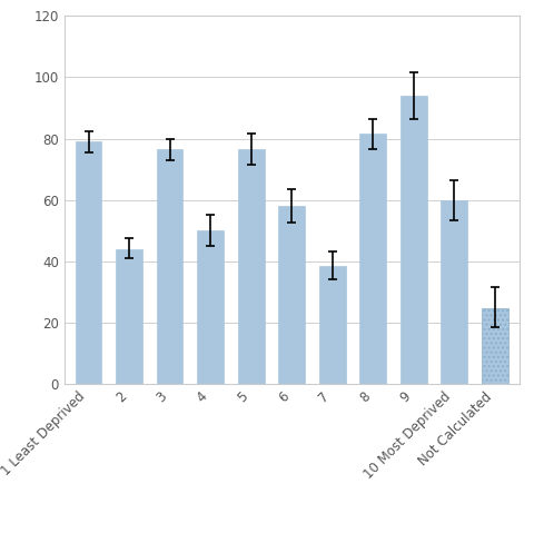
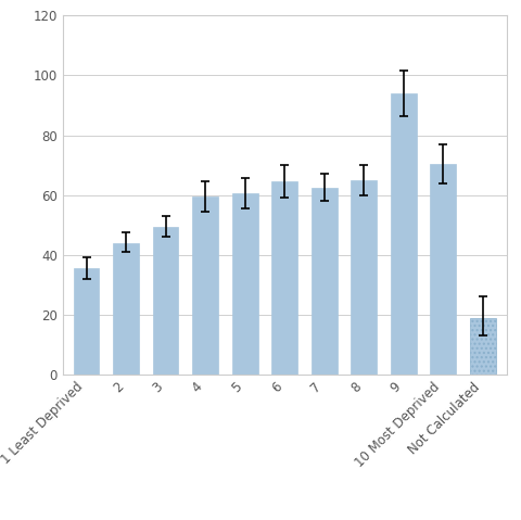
1 Least Deprived: 79.0 -> 35.5
3: 76.5 -> 49.5
4: 50.0 -> 59.5
5: 76.5 -> 60.5
6: 58.0 -> 64.5
7: 38.5 -> 62.5
8: 81.5 -> 65.0
10 Most Deprived: 60.0 -> 70.5
Not Calculated: 24.5 -> 19.0
